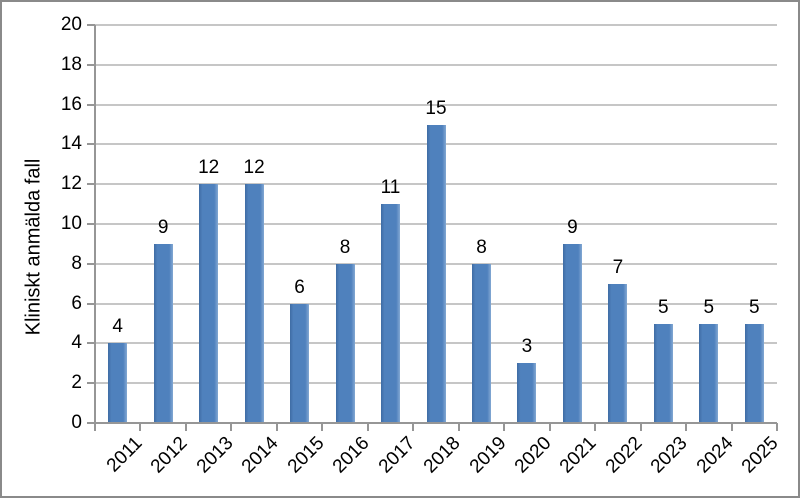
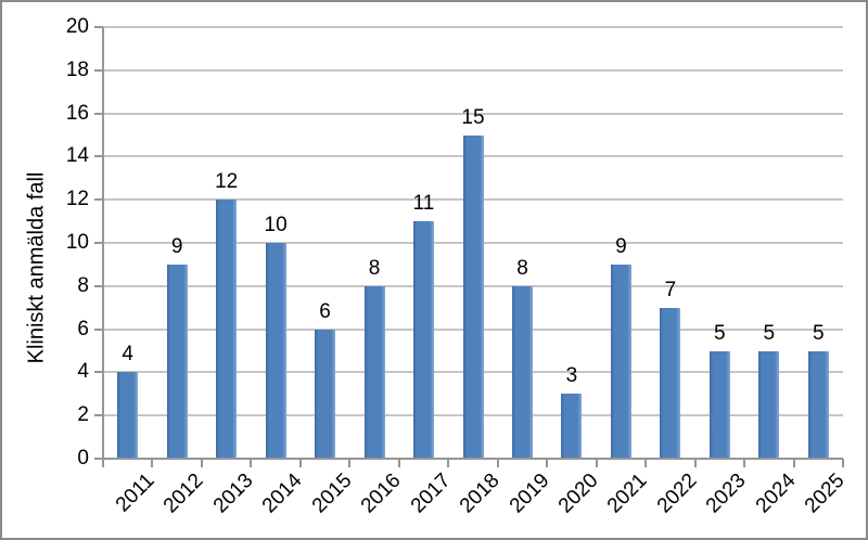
2014: 12 -> 10
